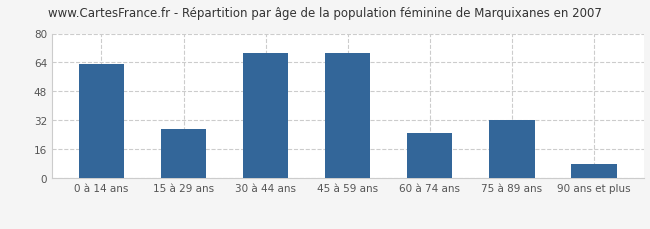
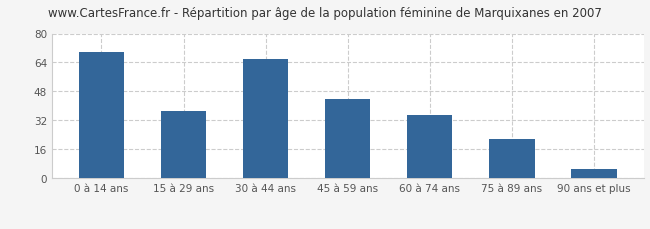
0 à 14 ans: 63 -> 70
15 à 29 ans: 27 -> 37
30 à 44 ans: 69 -> 66
45 à 59 ans: 69 -> 44
60 à 74 ans: 25 -> 35
75 à 89 ans: 32 -> 22
90 ans et plus: 8 -> 5
